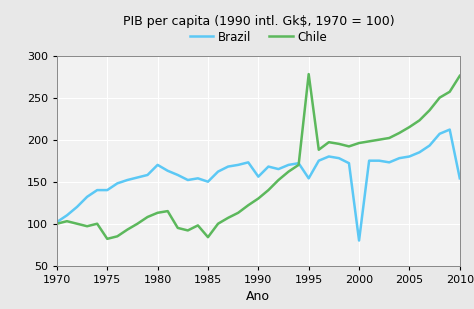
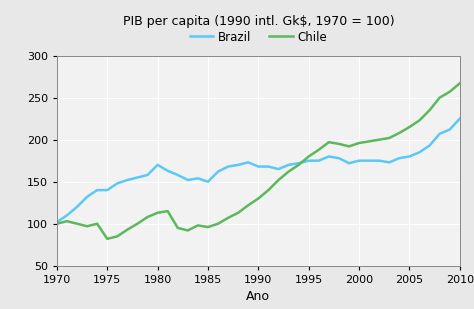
Chile/1985: 84 -> 96
Brazil/1990: 156 -> 168
Brazil/1995: 154 -> 175
Chile/1995: 278 -> 180
Brazil/2000: 80 -> 175
Brazil/2010: 154 -> 225
Chile/2010: 276 -> 267
